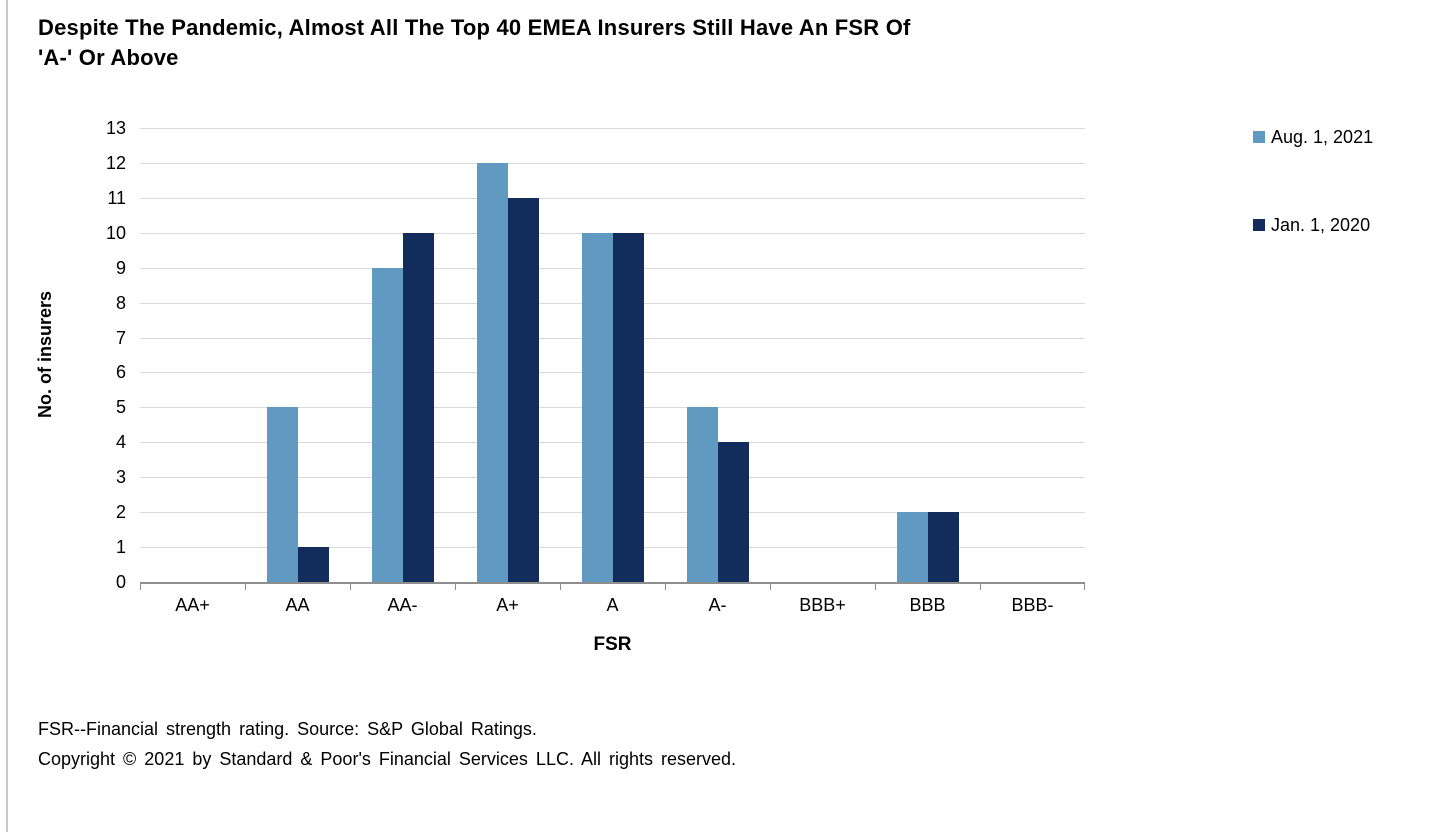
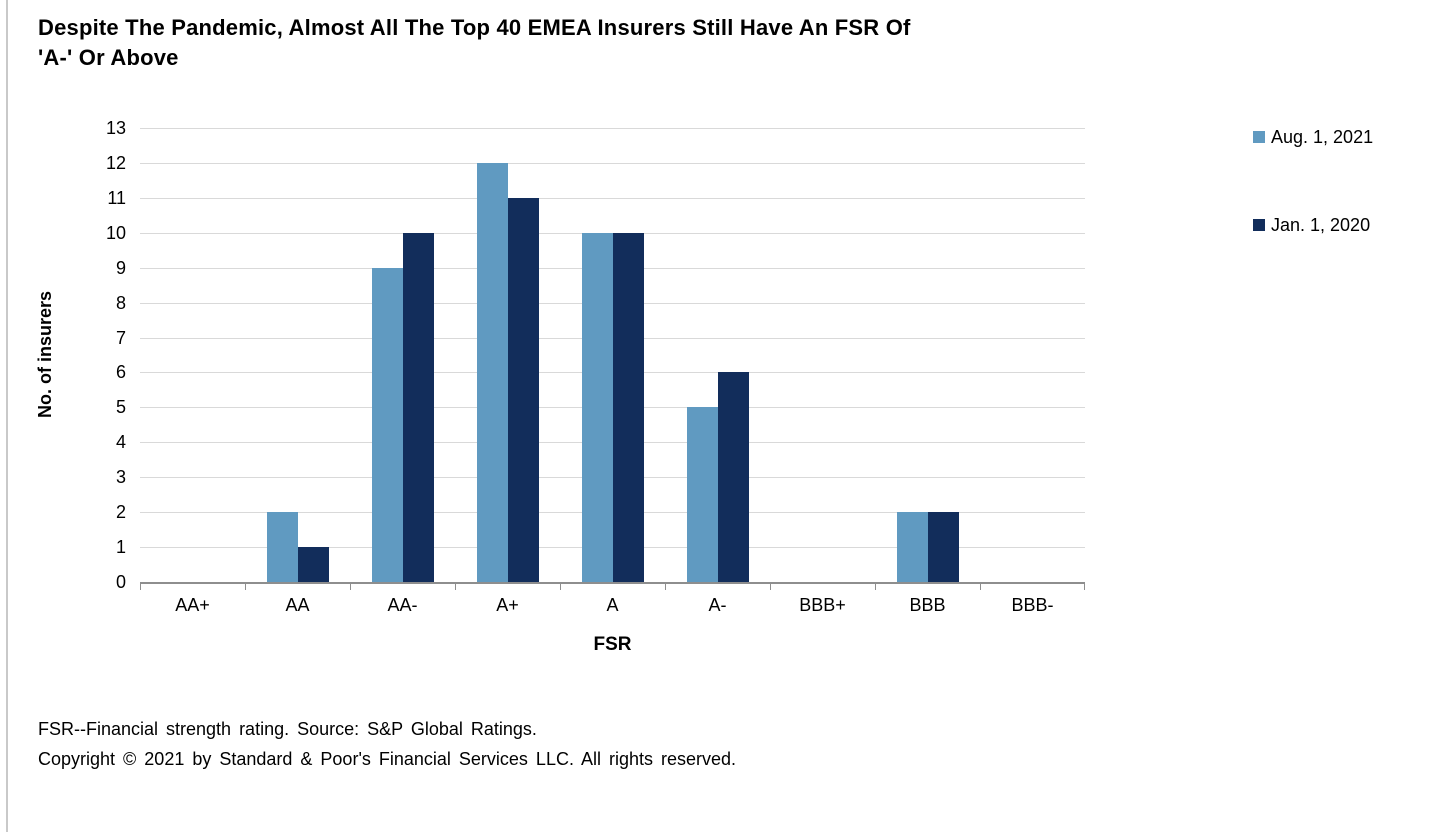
Aug. 1, 2021/AA: 5 -> 2
Jan. 1, 2020/A-: 4 -> 6
